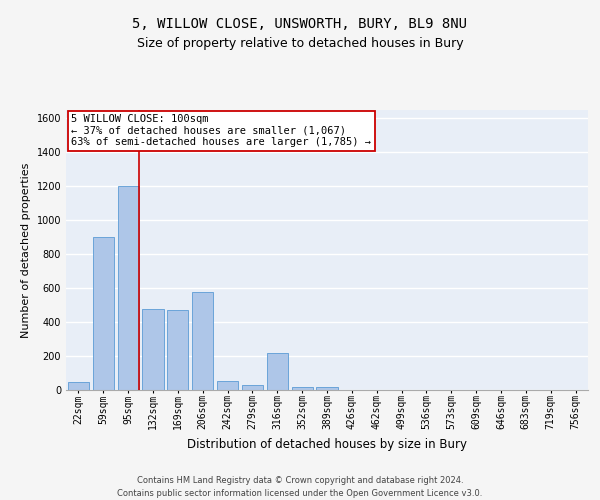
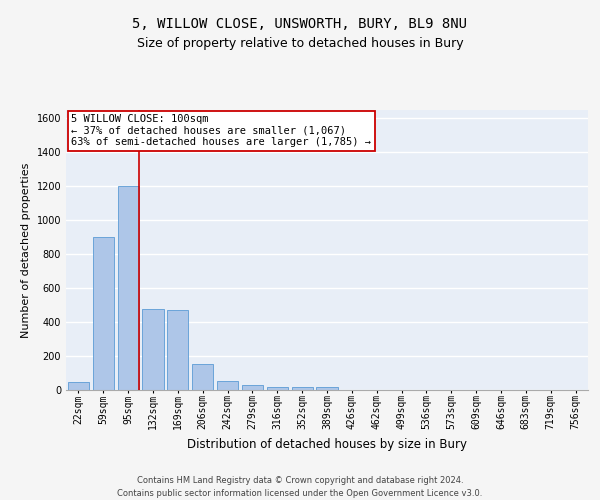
206sqm: 580 -> 160
316sqm: 220 -> 20
